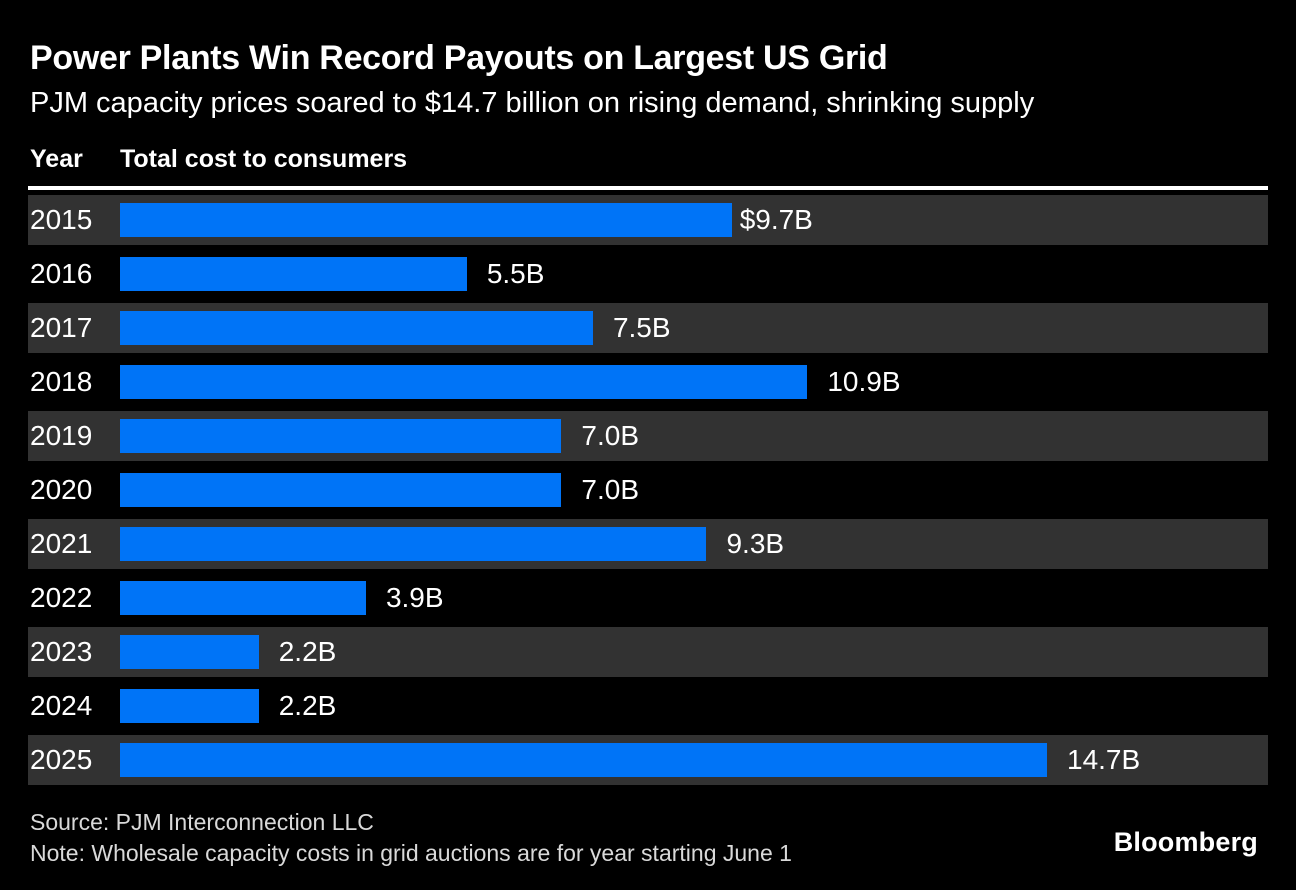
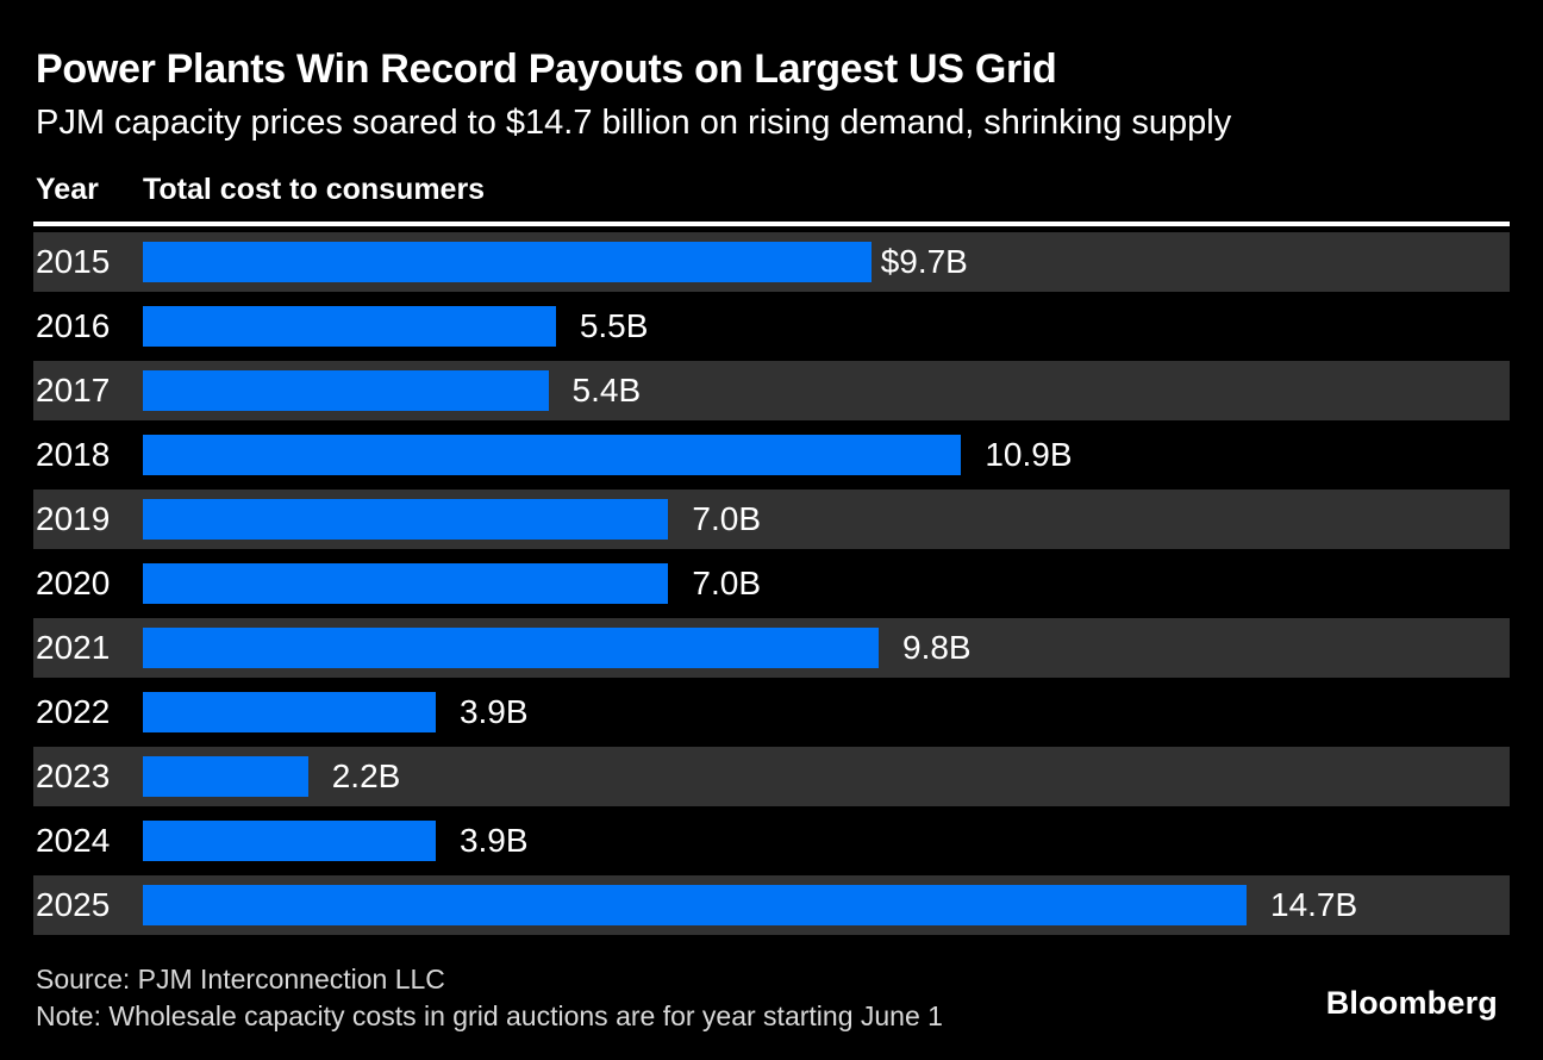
2017: 7.5B -> 5.4B
2021: 9.3B -> 9.8B
2024: 2.2B -> 3.9B
